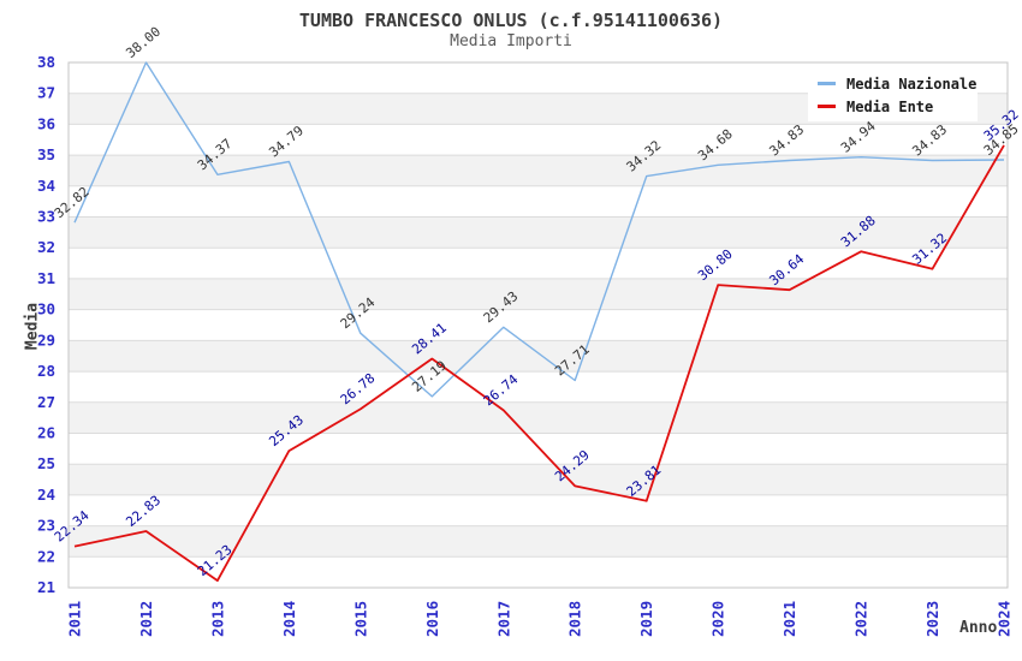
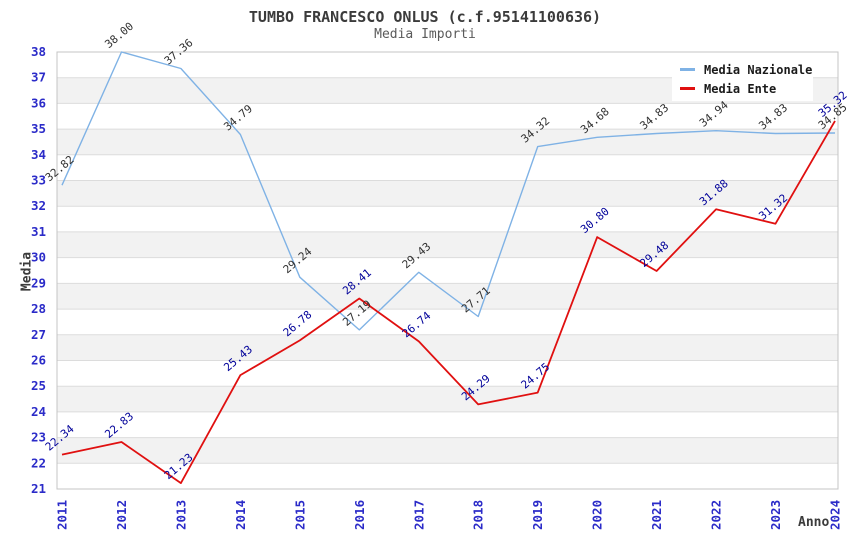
Media Nazionale/2013: 34.37 -> 37.36
Media Ente/2019: 23.81 -> 24.75
Media Ente/2021: 30.64 -> 29.48
